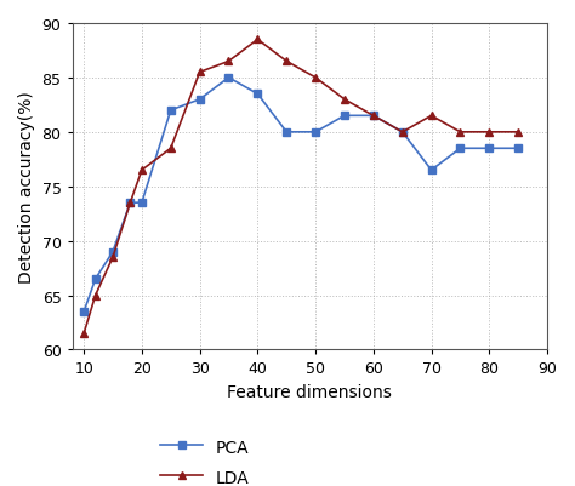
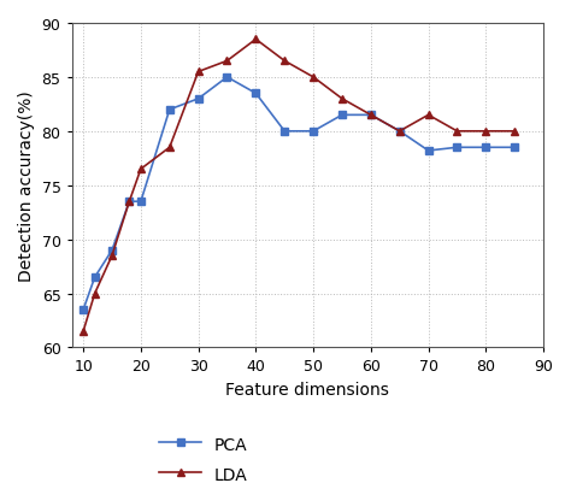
PCA/70: 76.5 -> 78.2
